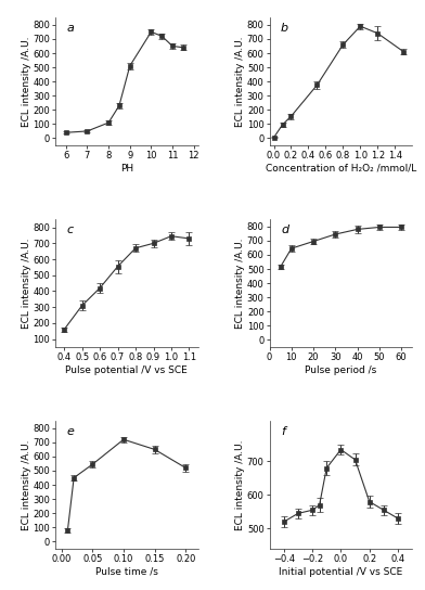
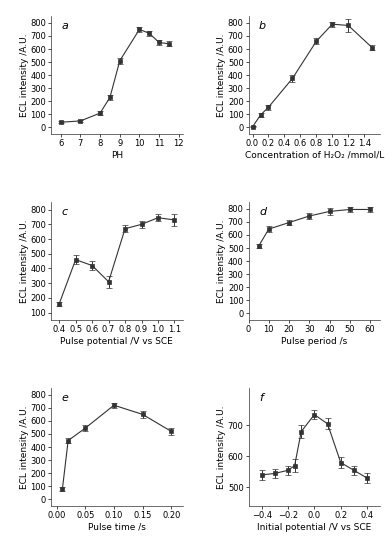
1.2: 740 -> 780
0.5: 310 -> 460
0.7: 560 -> 310
−0.4: 520 -> 540
